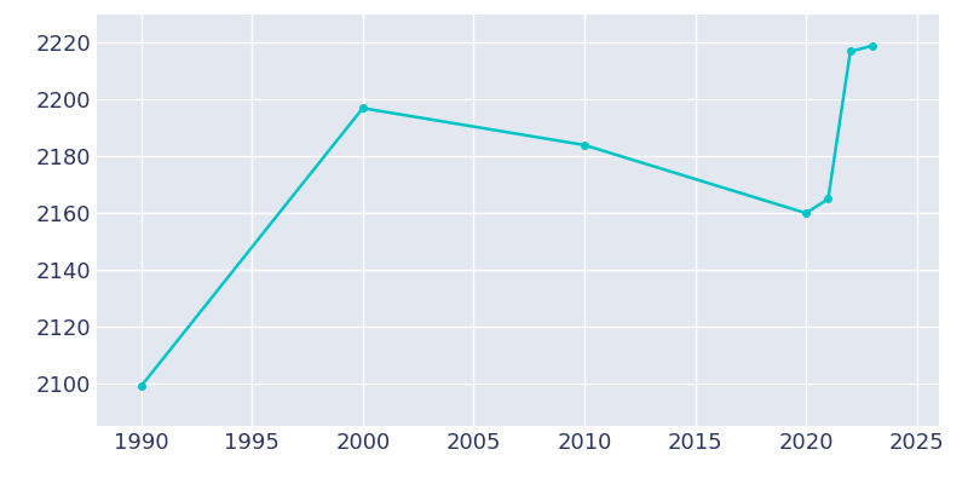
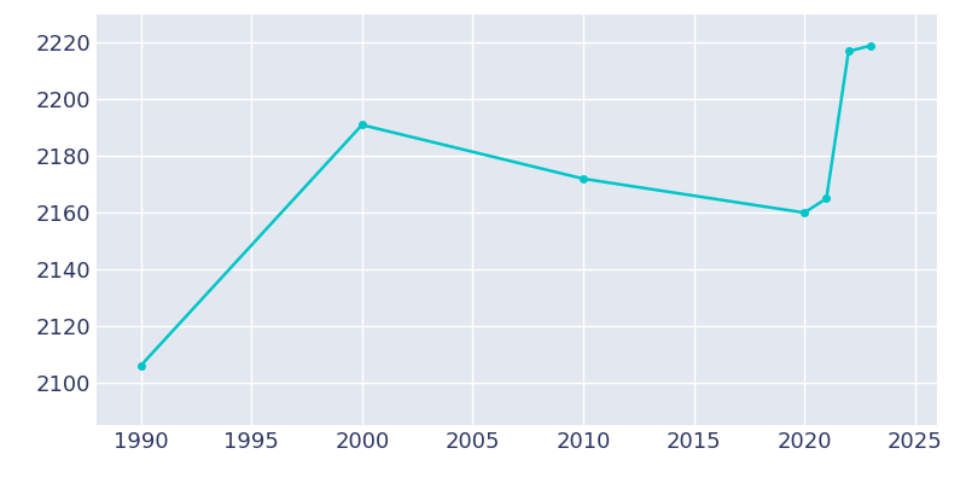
1990: 2099 -> 2106
2000: 2197 -> 2191
2010: 2184 -> 2172
